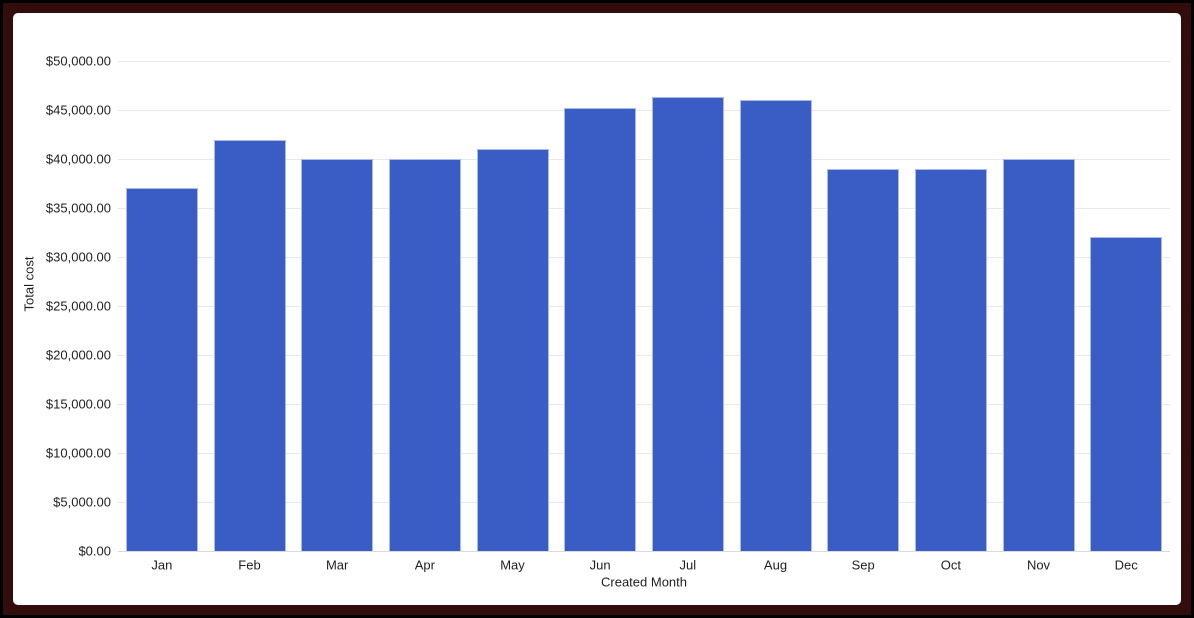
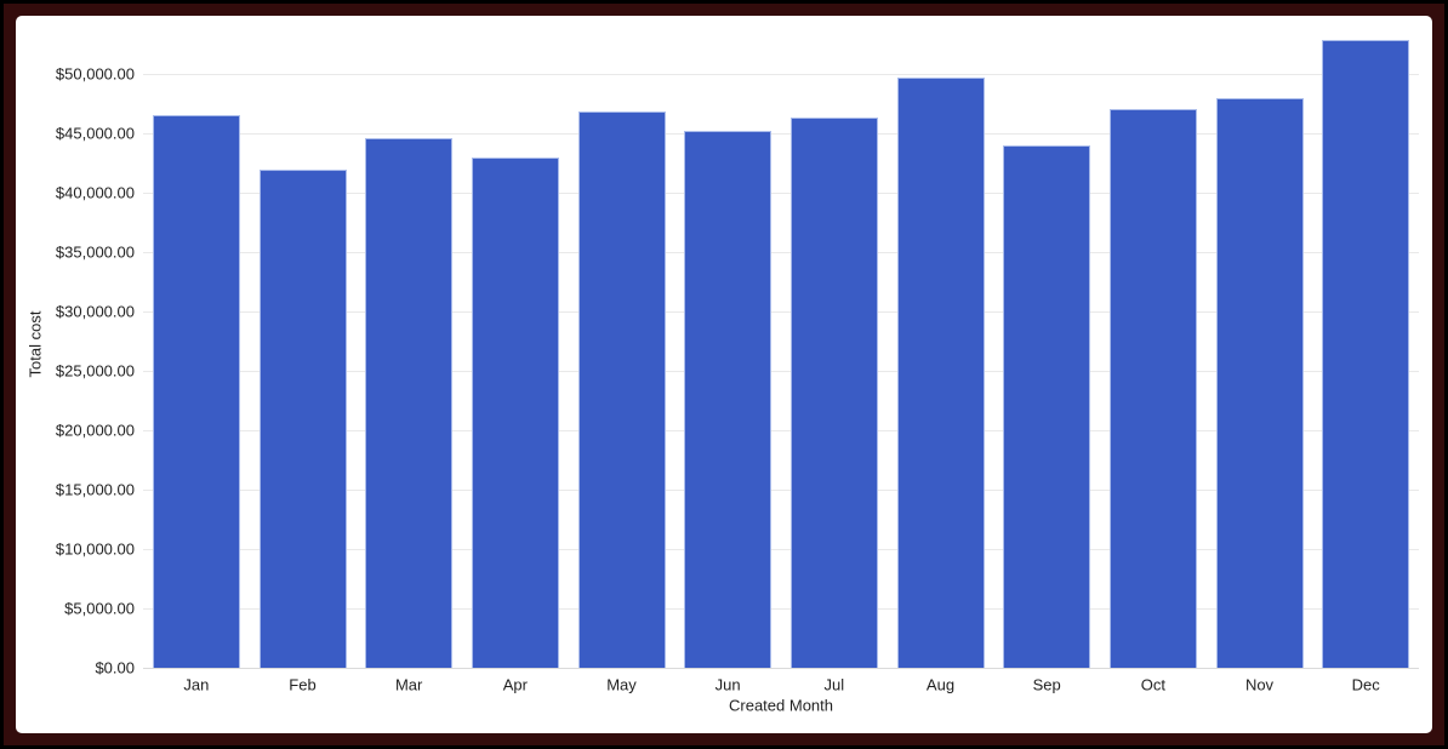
Jan: $37000 -> $47000
Mar: $40000 -> $45000
Apr: $40000 -> $43000
May: $41000 -> $47000
Aug: $46000 -> $50000
Sep: $39000 -> $44000
Oct: $39000 -> $47000
Nov: $40000 -> $48000
Dec: $32000 -> $53000
